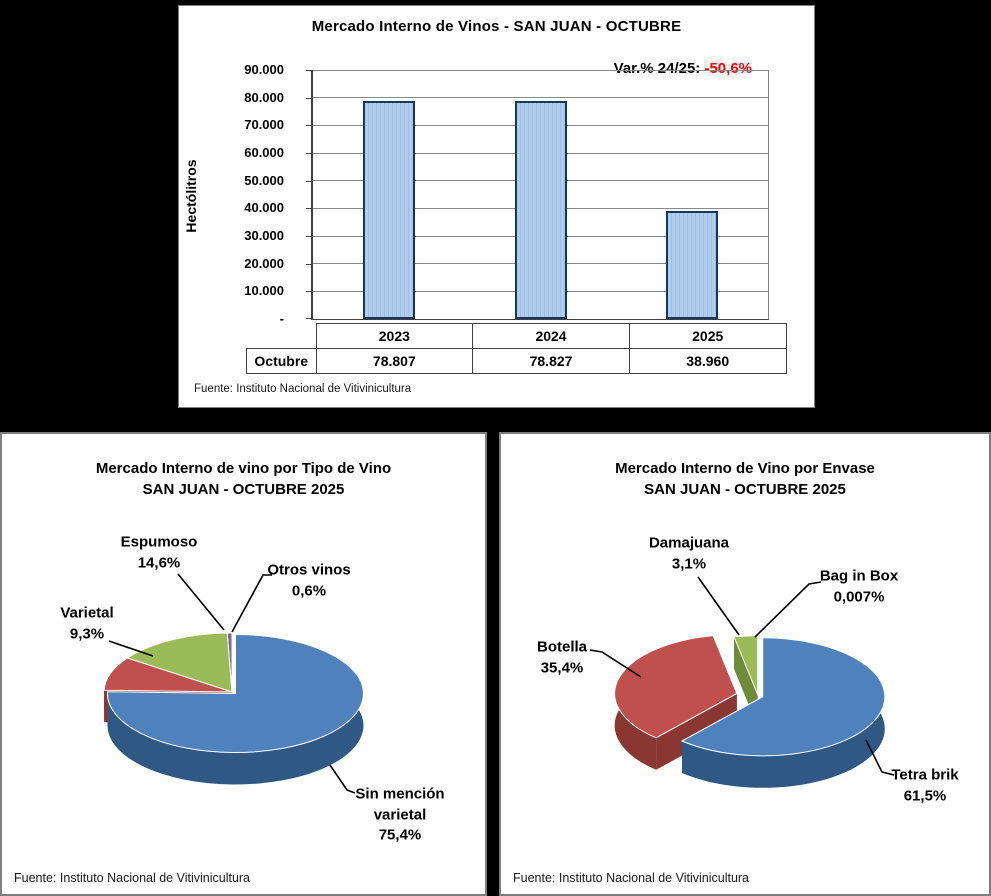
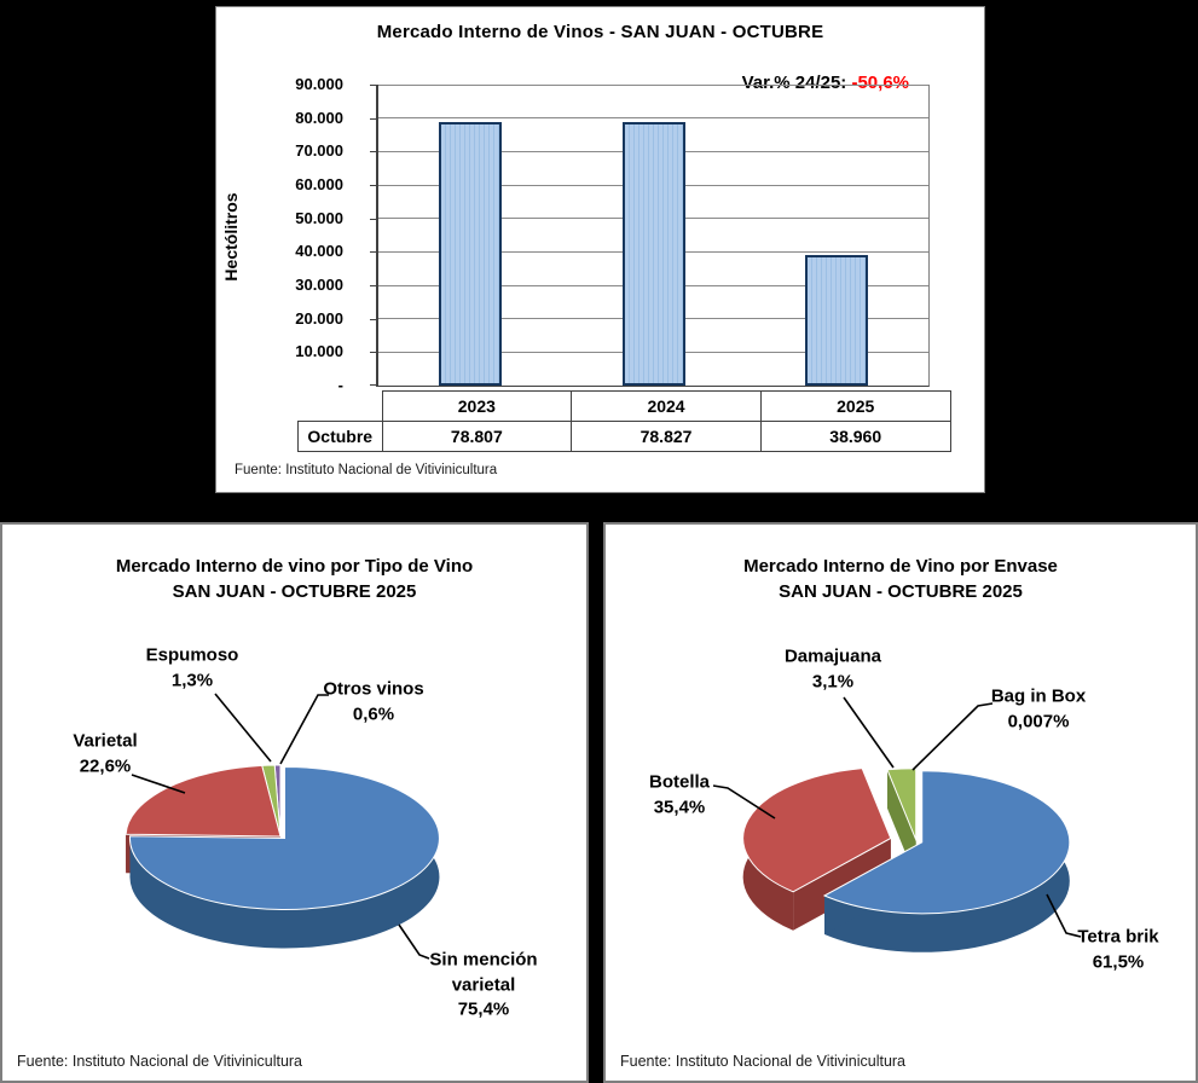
Mercado Interno de vino por Tipo de Vino/Varietal: 9,3% -> 22,6%
Mercado Interno de vino por Tipo de Vino/Espumoso: 14,6% -> 1,3%
